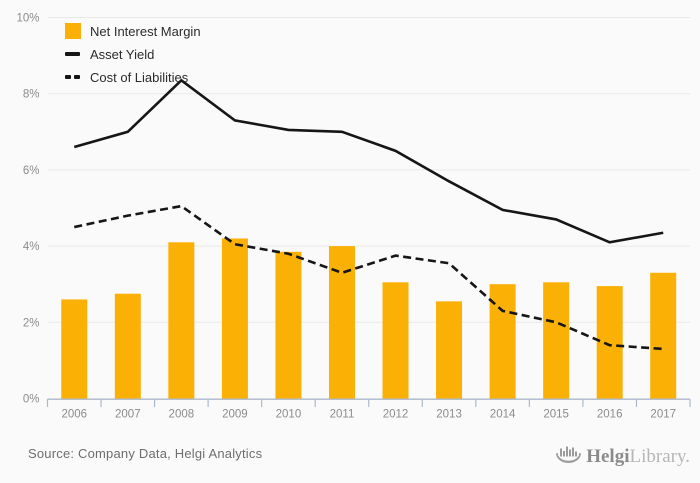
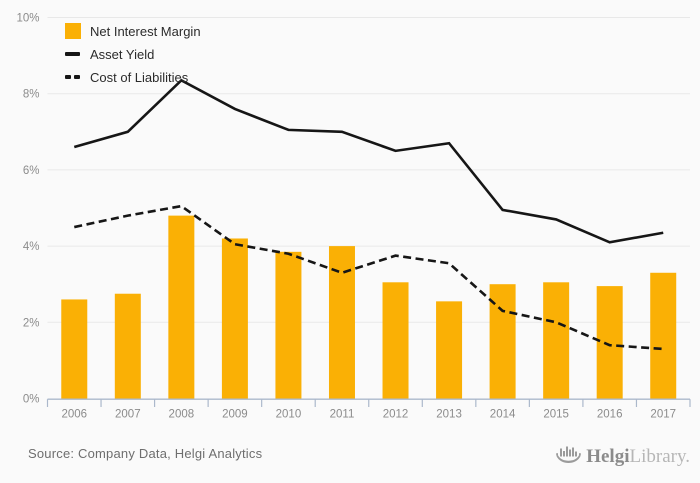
Net Interest Margin/2008: 4.1% -> 4.8%
Asset Yield/2009: 7.3% -> 7.6%
Asset Yield/2013: 5.7% -> 6.7%
